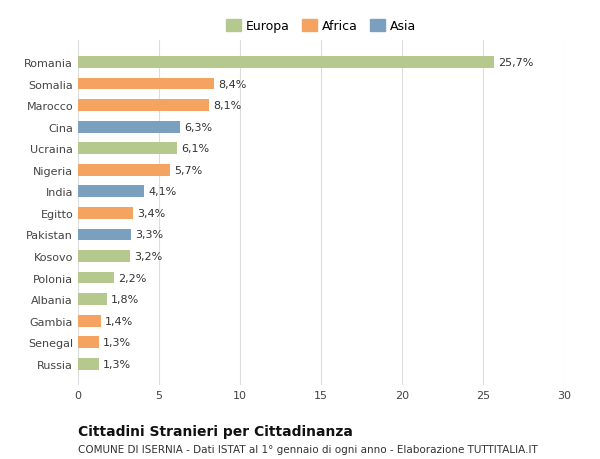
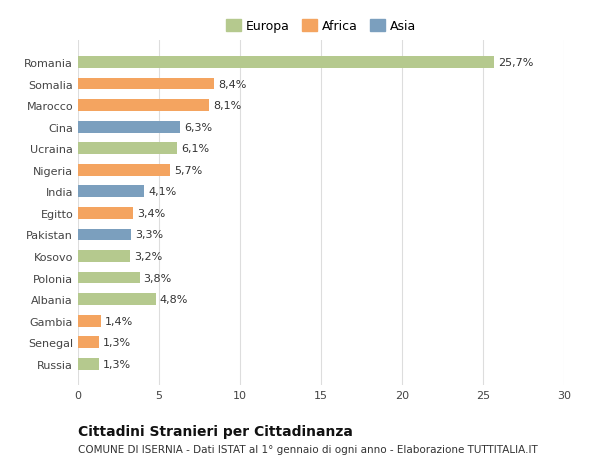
Polonia: 2,2% -> 3,8%
Albania: 1,8% -> 4,8%
